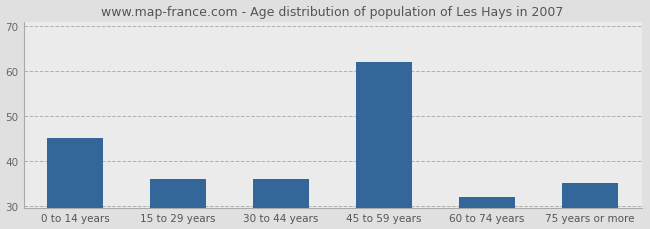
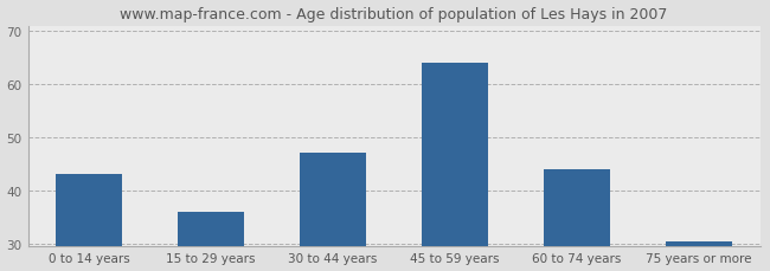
0 to 14 years: 45.0 -> 43.0
30 to 44 years: 36.0 -> 47.0
45 to 59 years: 62.0 -> 64.0
60 to 74 years: 32.0 -> 44.0
75 years or more: 35.0 -> 30.3
